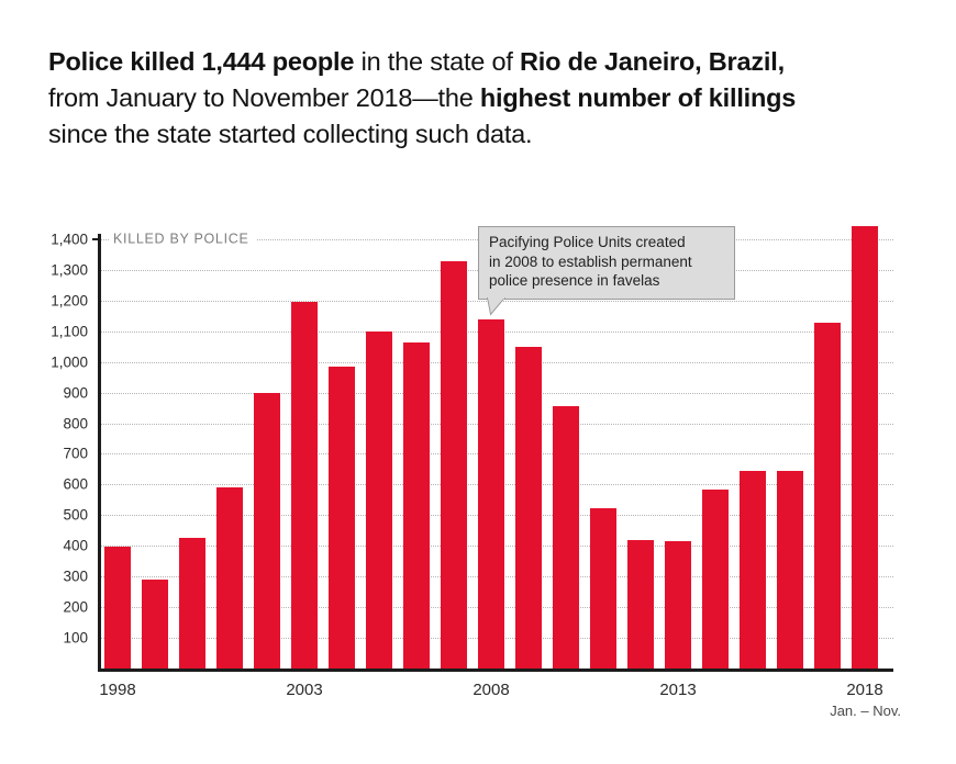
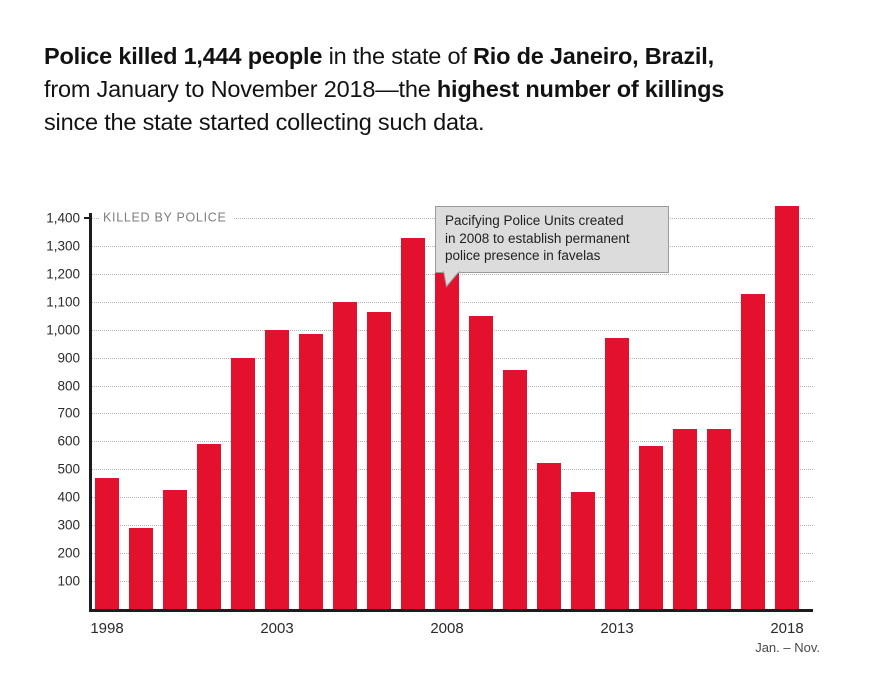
1998: 400 -> 470
2003: 1200 -> 1000
2008: 1140 -> 1210
2013: 420 -> 970
